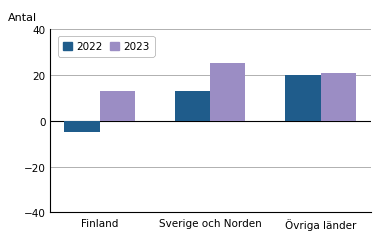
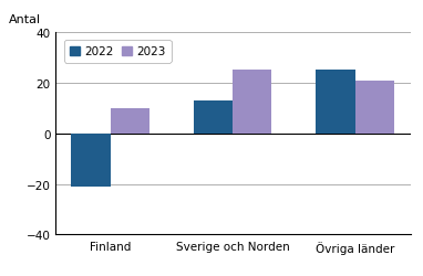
2022/Finland: -5 -> -21
2023/Finland: 13 -> 10
2022/Övriga länder: 20 -> 25
